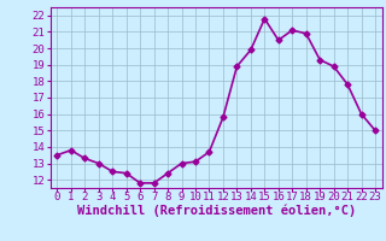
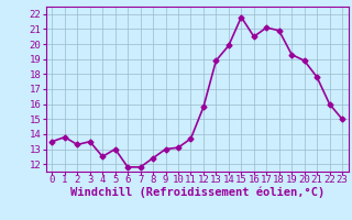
3: 13.0 -> 13.5
5: 12.4 -> 13.0
